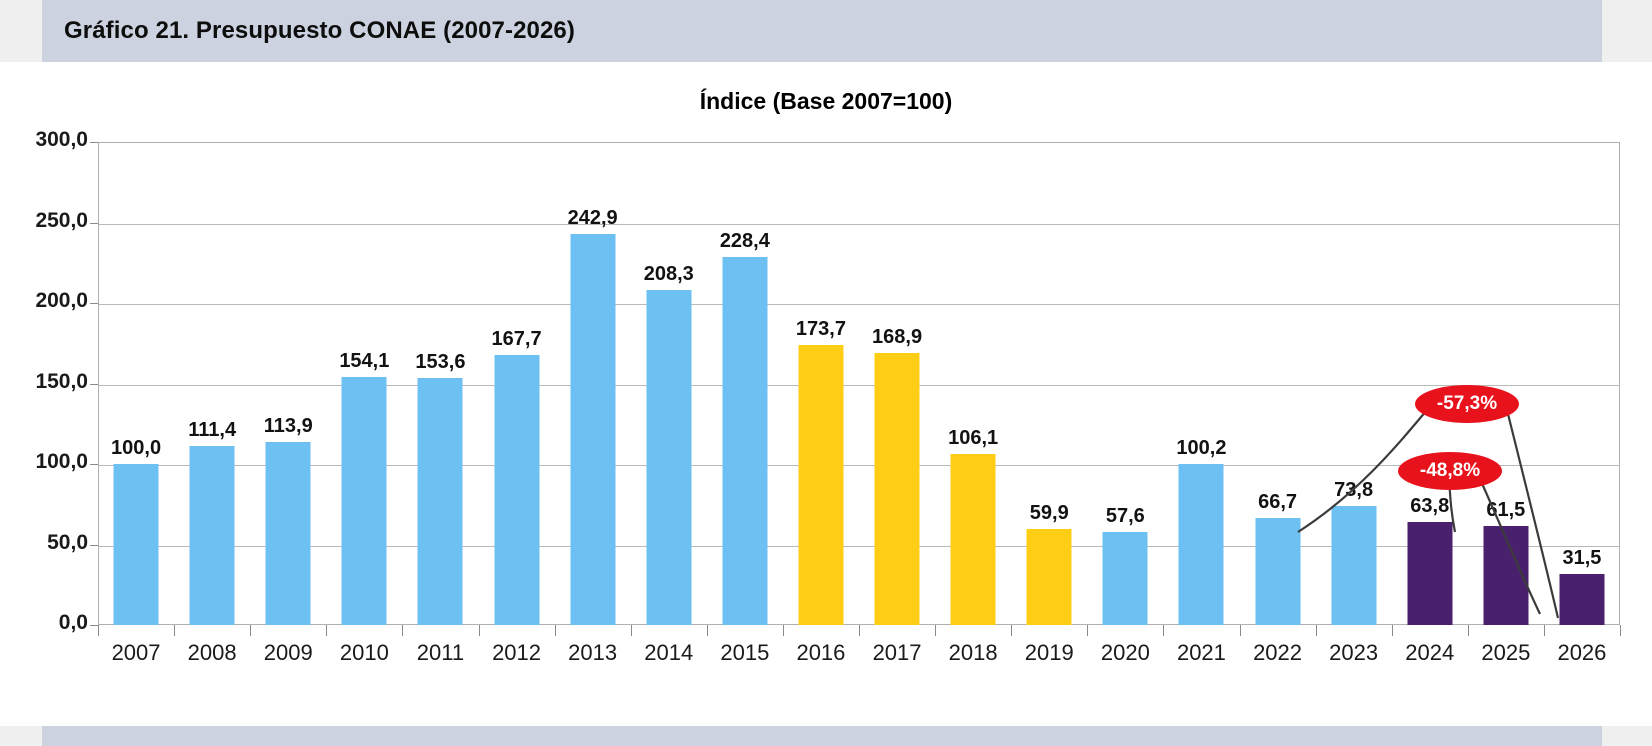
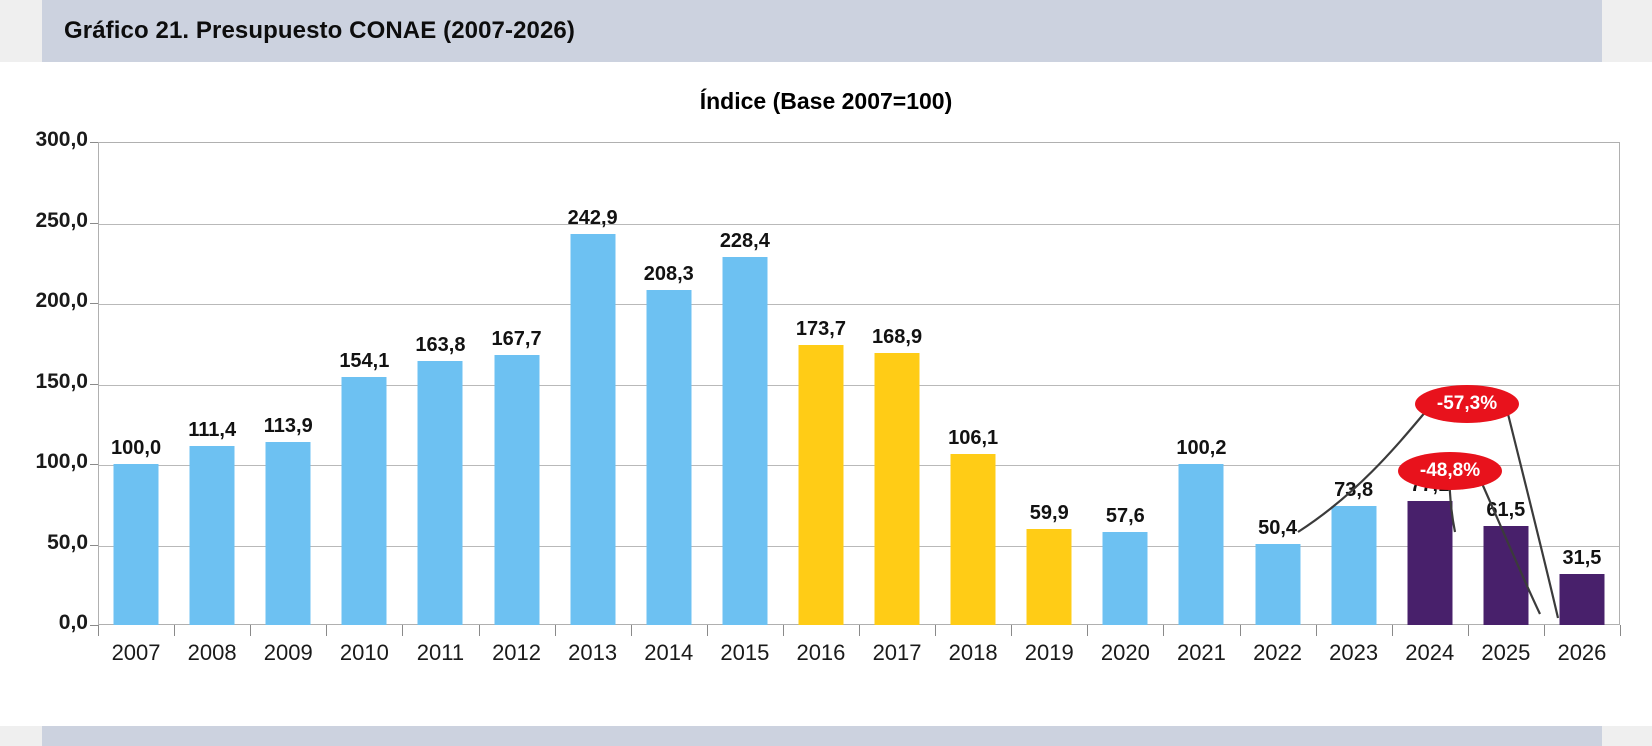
2011: 153,6 -> 163,8
2022: 66,7 -> 50,4
2024: 63,8 -> 77,1
